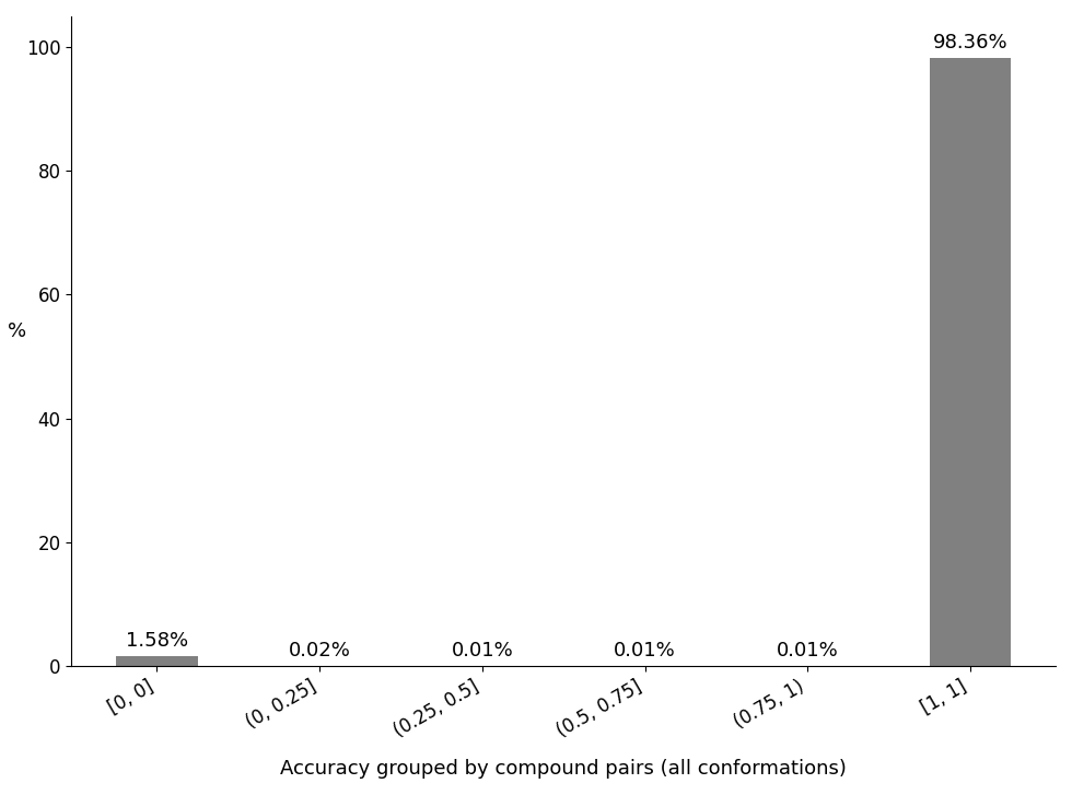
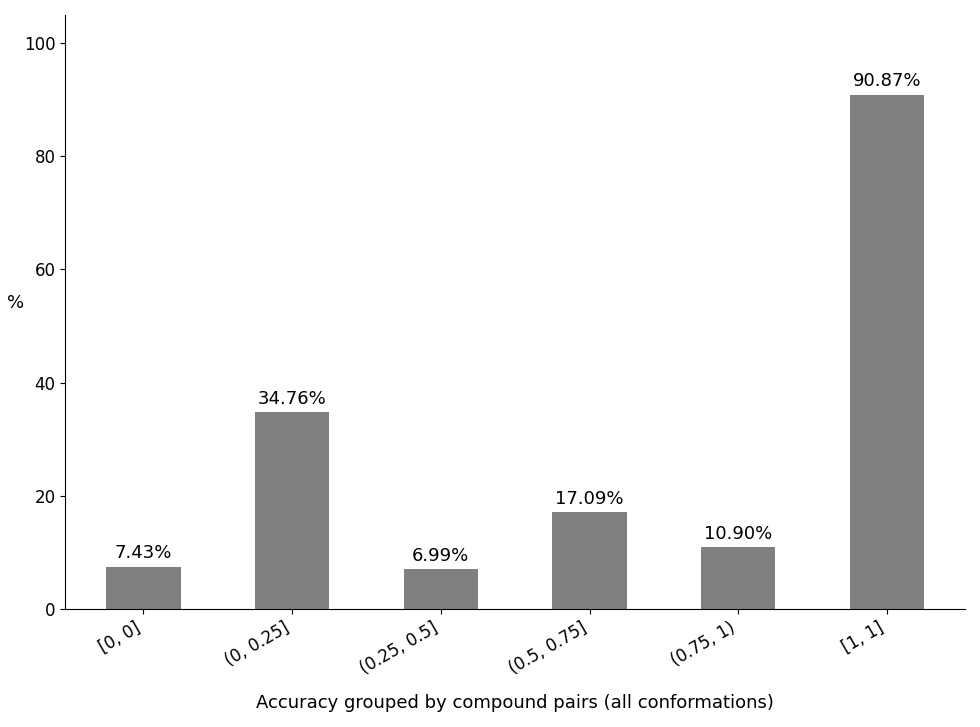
[0, 0]: 1.58% -> 7.43%
(0, 0.25]: 0.02% -> 34.76%
(0.25, 0.5]: 0.01% -> 6.99%
(0.5, 0.75]: 0.01% -> 17.09%
(0.75, 1): 0.01% -> 10.90%
[1, 1]: 98.36% -> 90.87%
